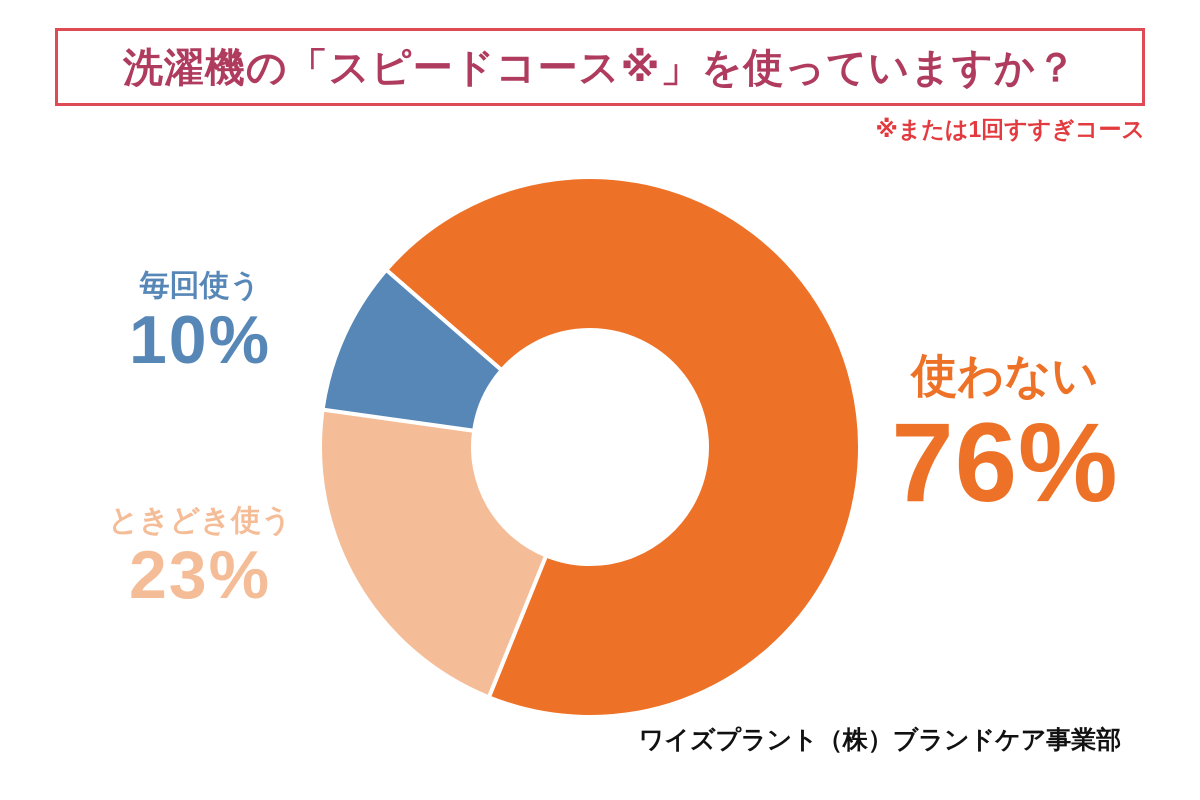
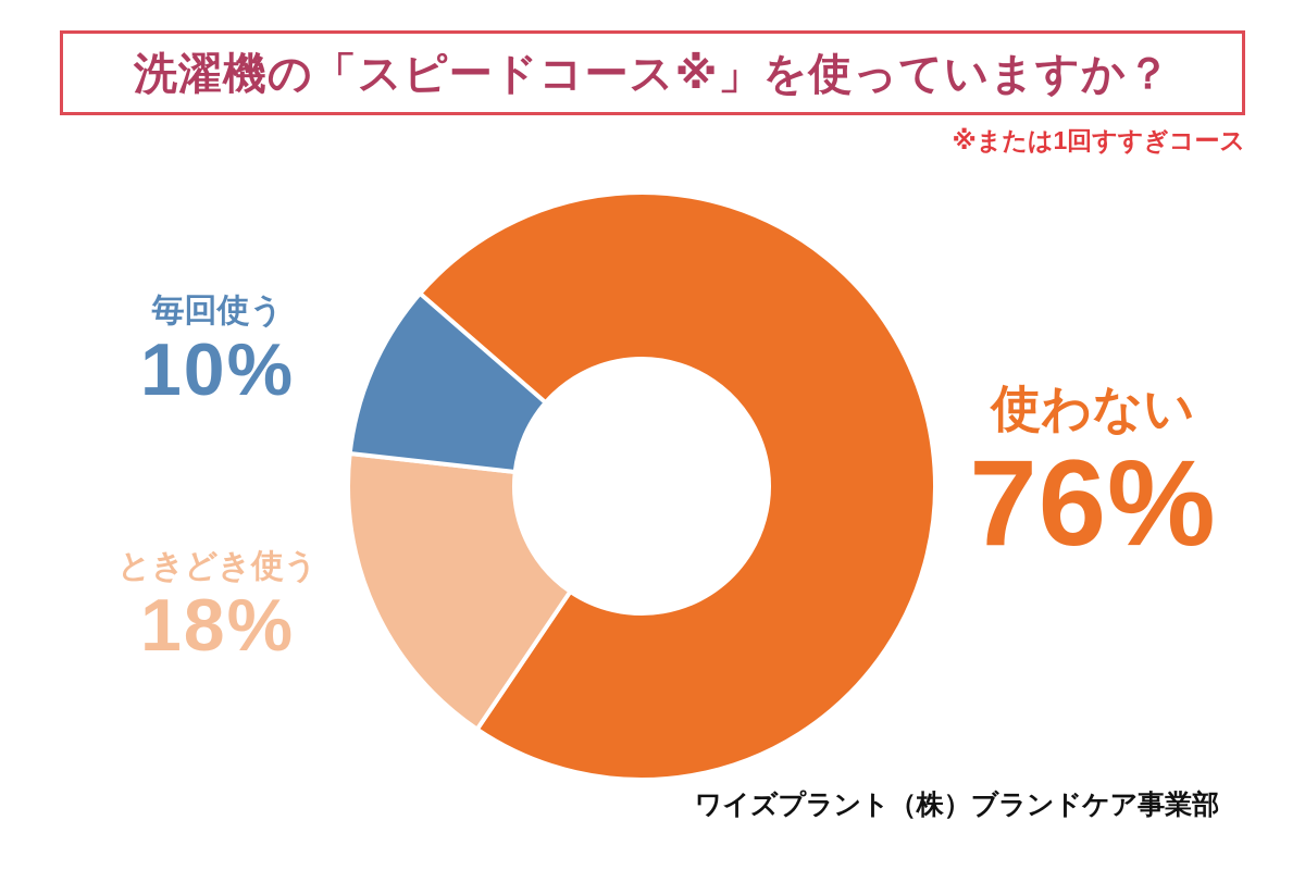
ときどき使う: 23% -> 18%
